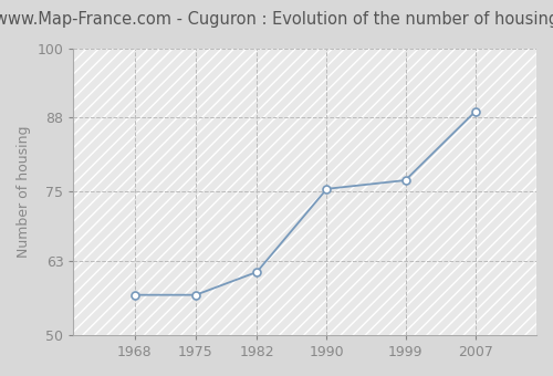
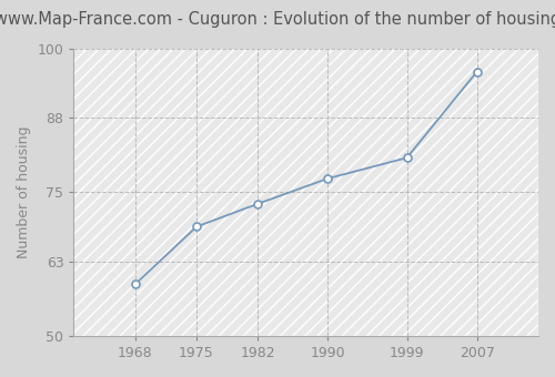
1968: 57.0 -> 59.0
1975: 57.0 -> 69.0
1982: 61.0 -> 73.0
1990: 75.5 -> 77.4
1999: 77.0 -> 81.0
2007: 89.0 -> 96.0
